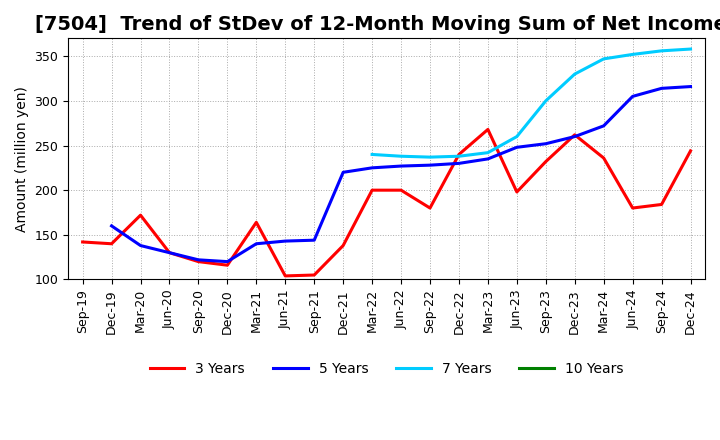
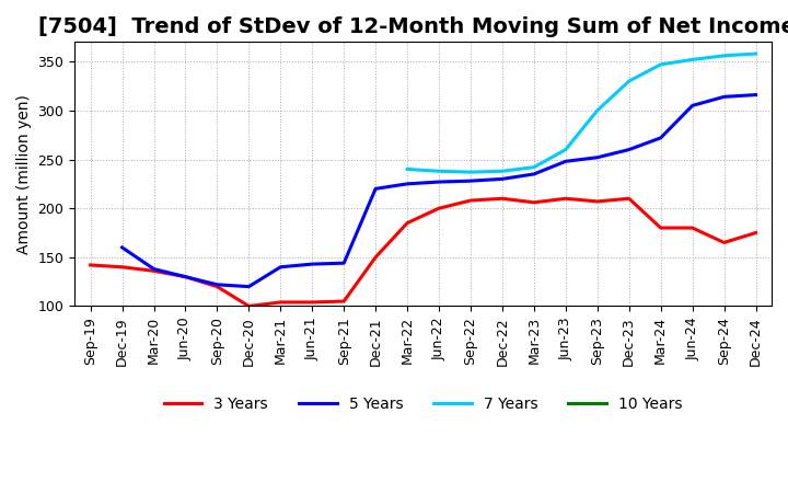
3 Years/Mar-20: 172 -> 136
3 Years/Dec-20: 116 -> 100
3 Years/Mar-21: 164 -> 104
3 Years/Dec-21: 138 -> 150
3 Years/Mar-22: 200 -> 185
3 Years/Sep-22: 180 -> 208
3 Years/Dec-22: 240 -> 210
3 Years/Mar-23: 268 -> 206
3 Years/Jun-23: 198 -> 210
3 Years/Sep-23: 232 -> 207
3 Years/Dec-23: 262 -> 210
3 Years/Mar-24: 236 -> 180
3 Years/Sep-24: 184 -> 165
3 Years/Dec-24: 244 -> 175
